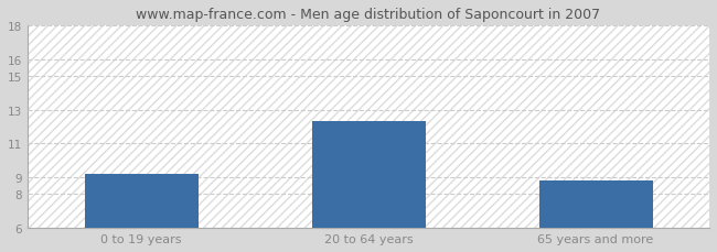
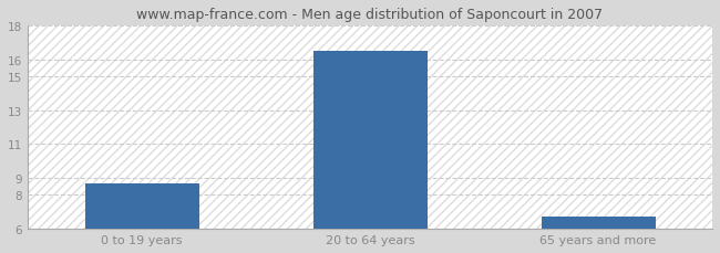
0 to 19 years: 9.2 -> 8.7
20 to 64 years: 12.3 -> 16.5
65 years and more: 8.8 -> 6.7
